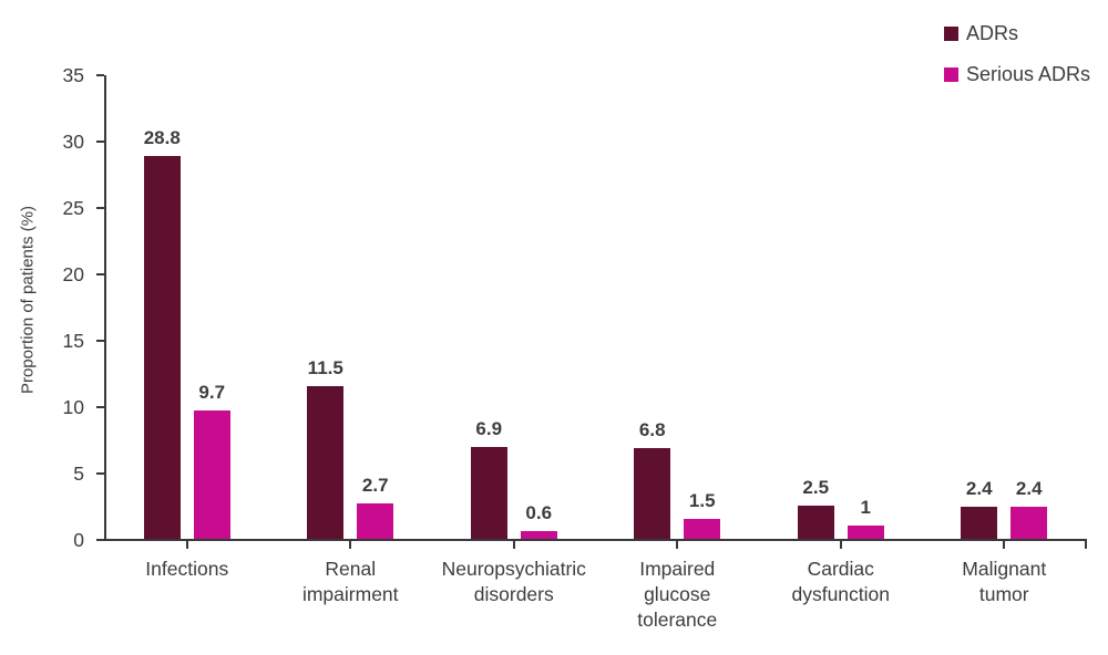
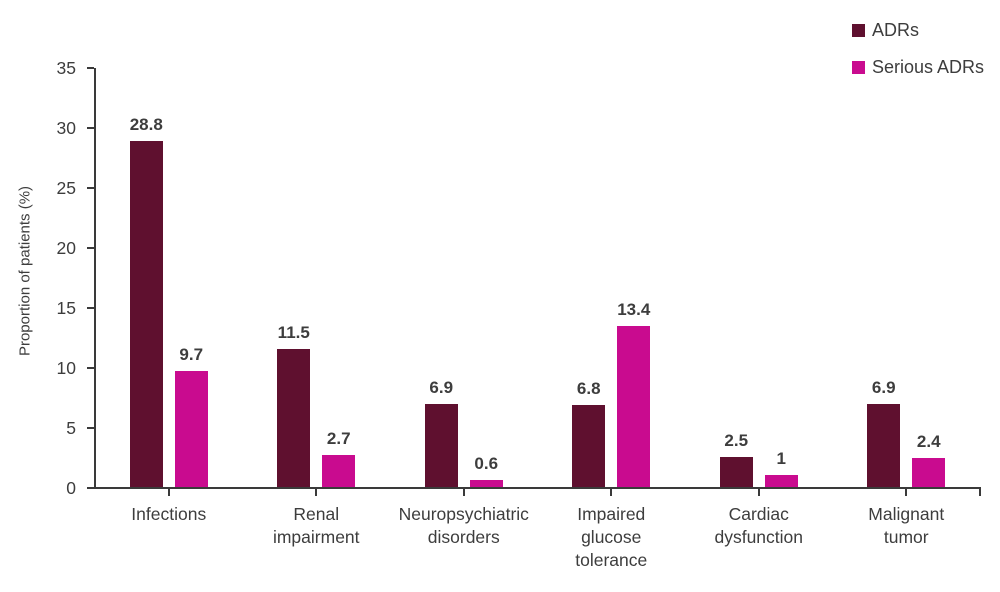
Serious ADRs/Impaired glucose tolerance: 1.5 -> 13.4
ADRs/Malignant tumor: 2.4 -> 6.9
